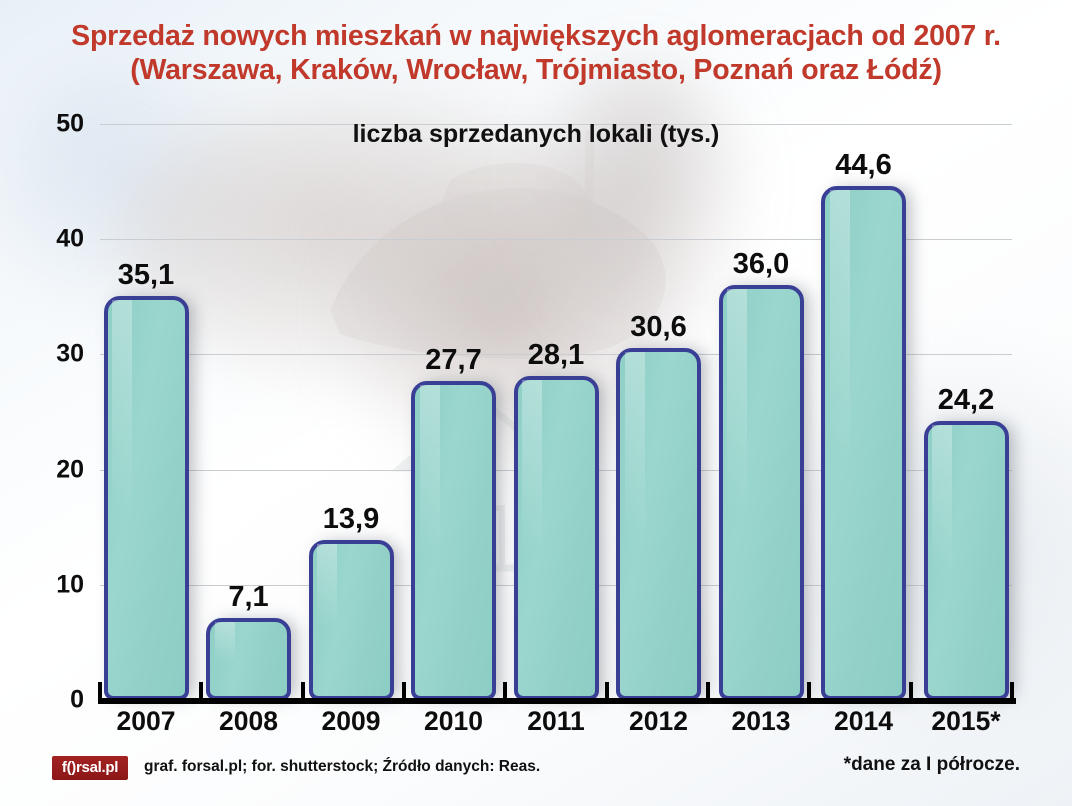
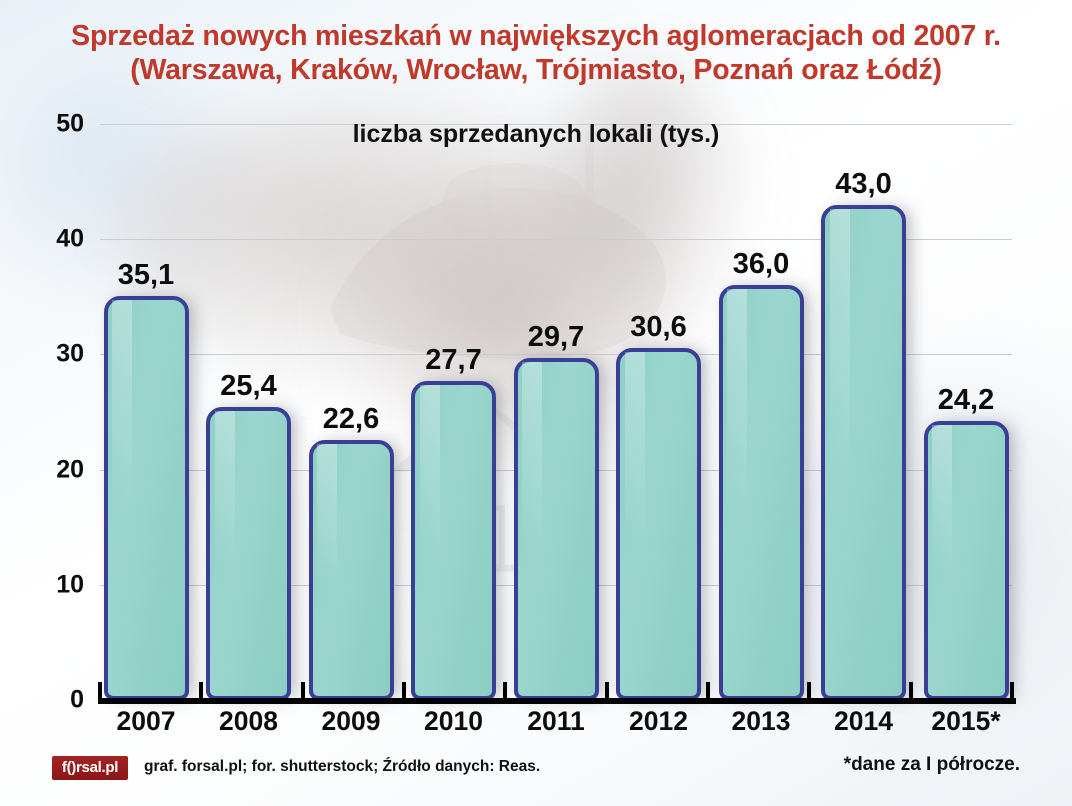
2008: 7,1 -> 25,4
2009: 13,9 -> 22,6
2011: 28,1 -> 29,7
2014: 44,6 -> 43,0
